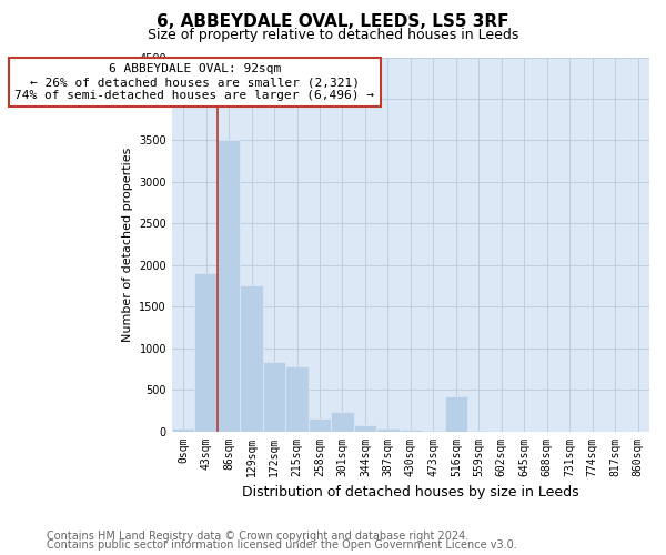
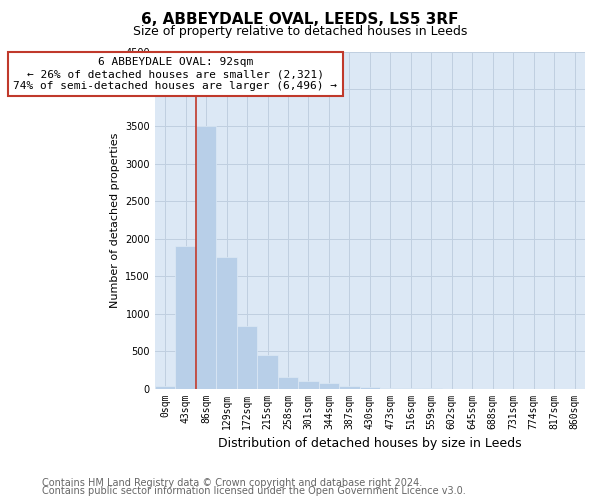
215sqm: 780 -> 450
301sqm: 240 -> 100
516sqm: 420 -> 0
